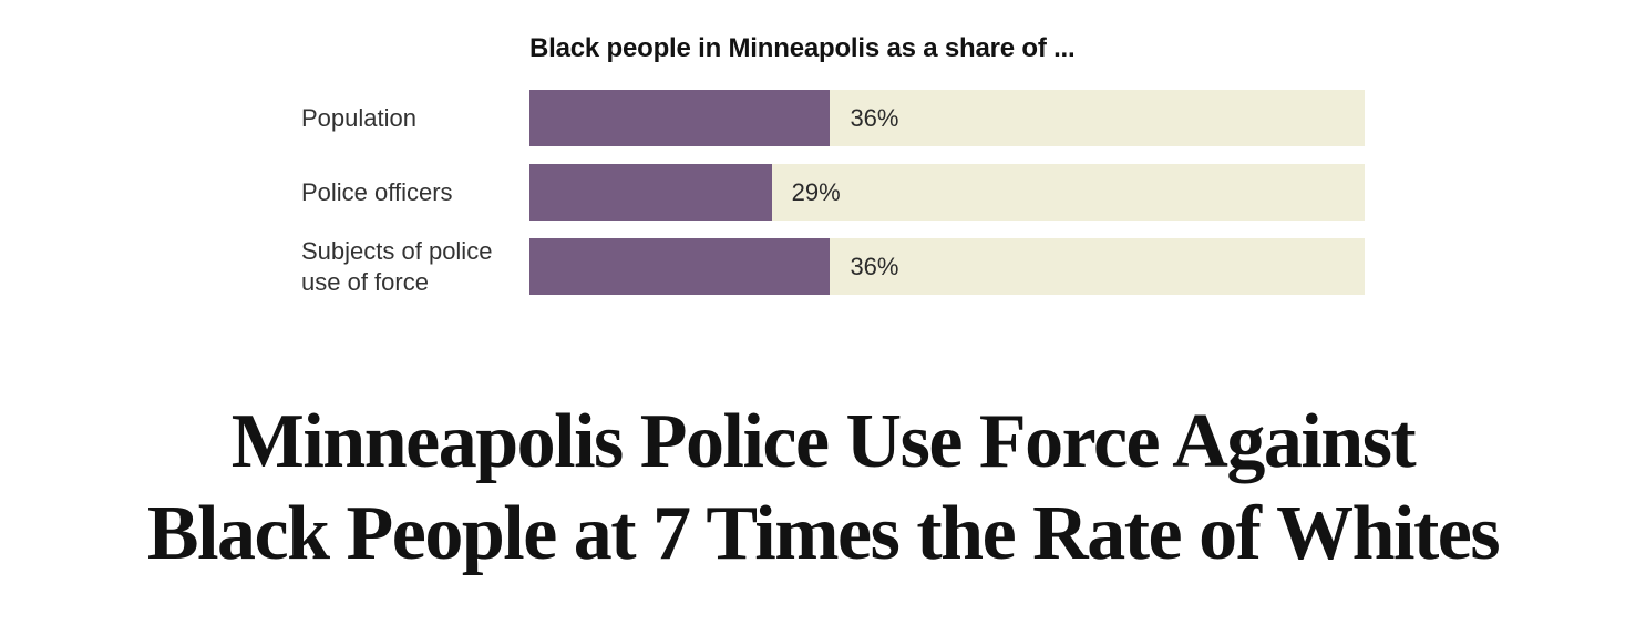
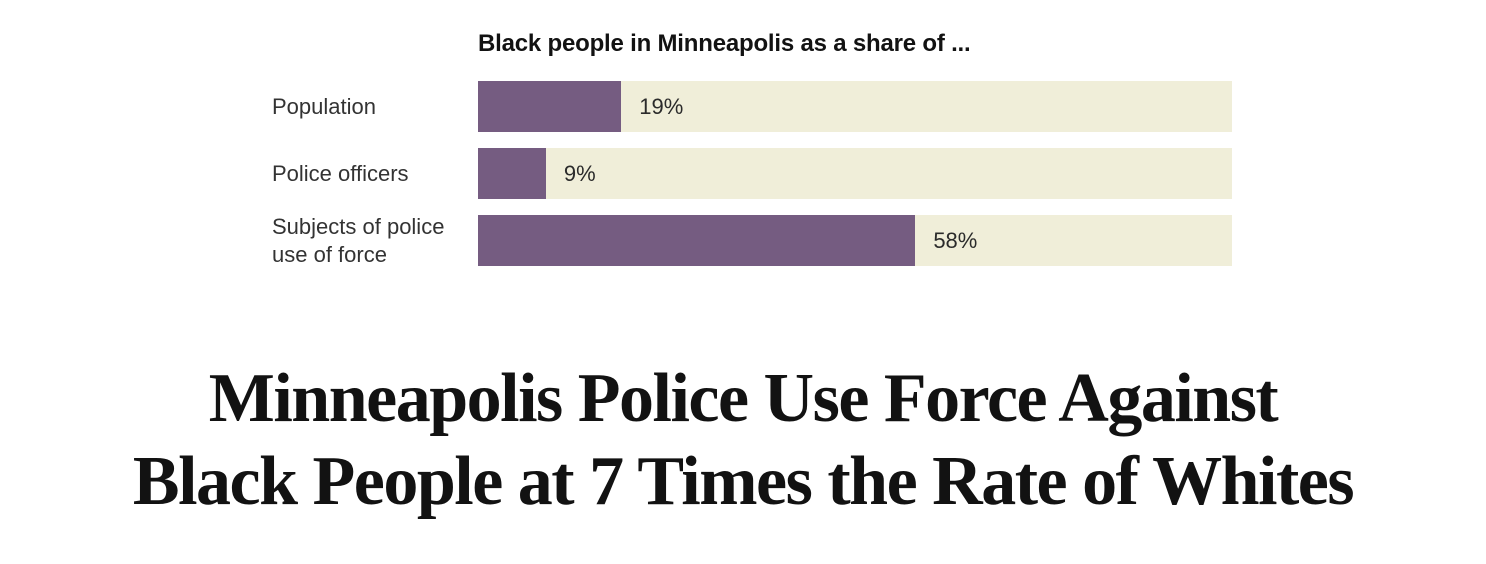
Population: 36% -> 19%
Police officers: 29% -> 9%
Subjects of police use of force: 36% -> 58%
